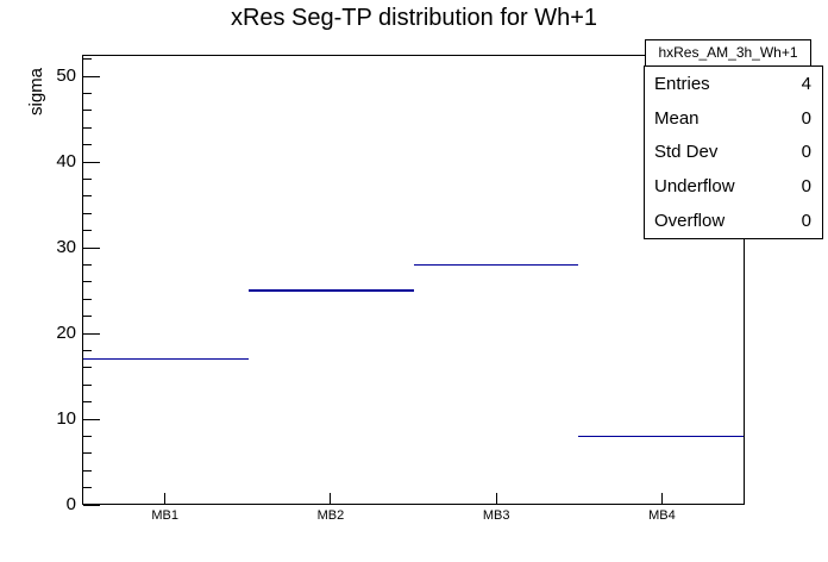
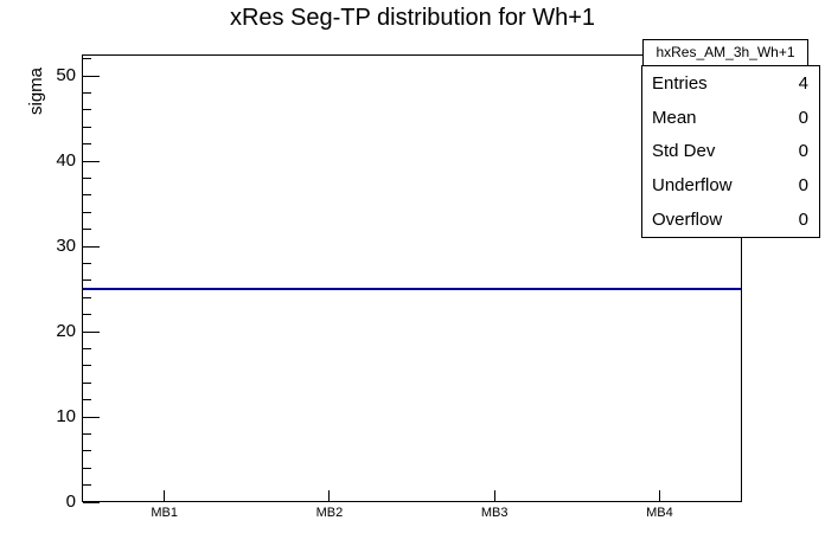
MB1: 17 -> 25
MB3: 28 -> 25
MB4: 8 -> 25
